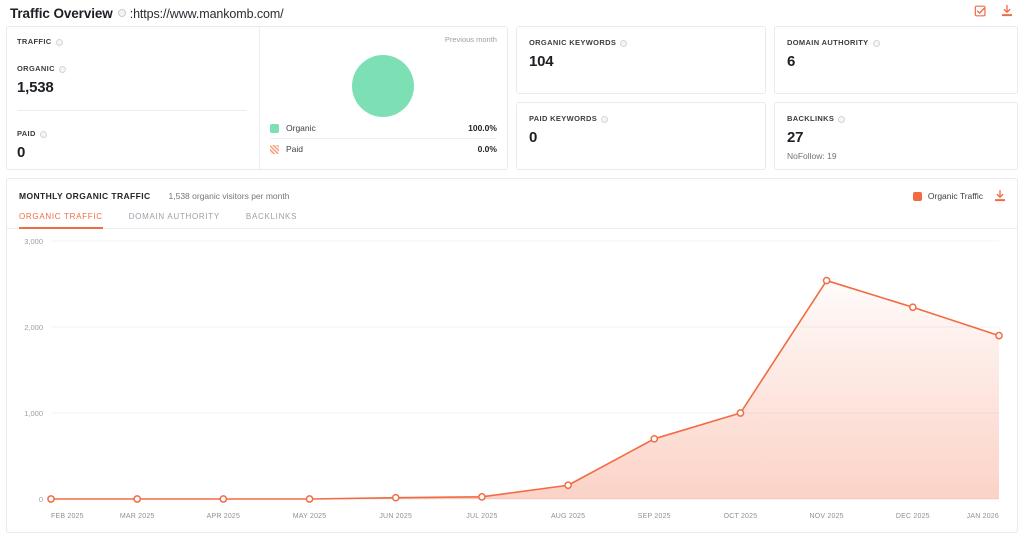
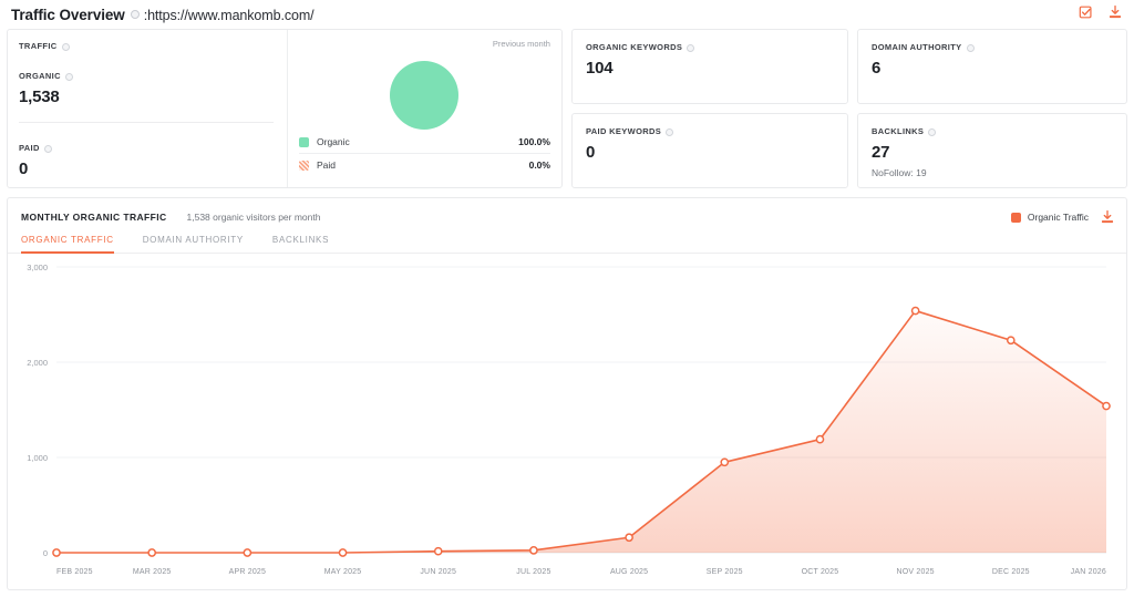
SEP 2025: 700 -> 1000
OCT 2025: 1000 -> 1200
JAN 2026: 1900 -> 1500
